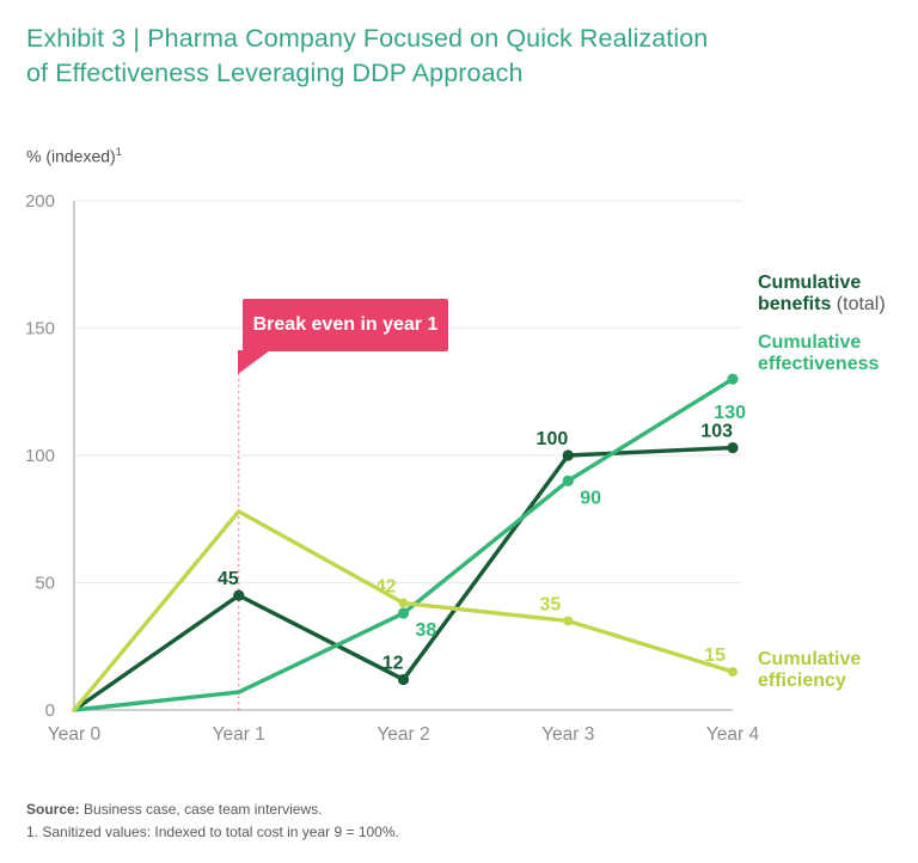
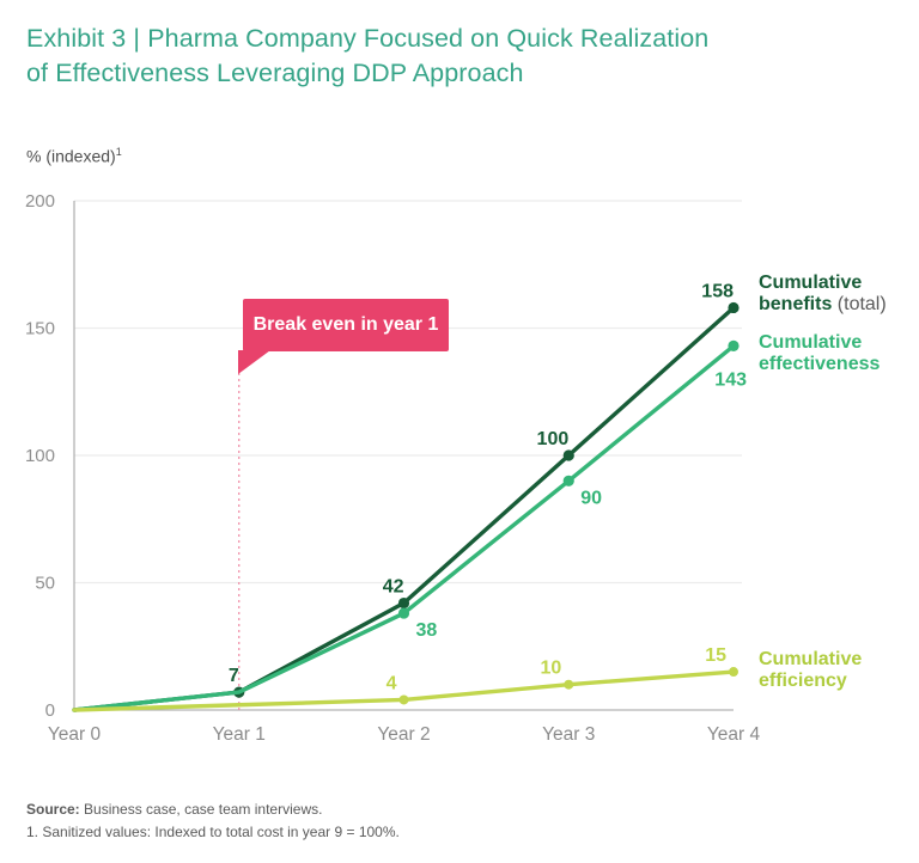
Cumulative benefits (total)/Year 1: 45 -> 7
Cumulative efficiency/Year 1: 78 -> 2
Cumulative benefits (total)/Year 2: 12 -> 42
Cumulative efficiency/Year 2: 42 -> 4
Cumulative efficiency/Year 3: 35 -> 10
Cumulative benefits (total)/Year 4: 103 -> 158
Cumulative effectiveness/Year 4: 130 -> 143
